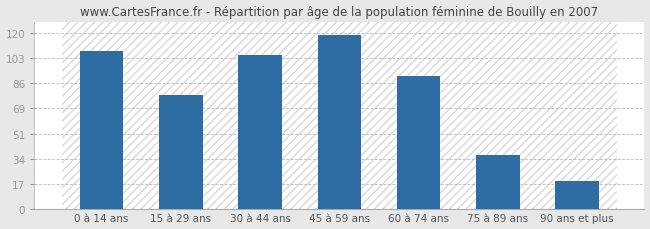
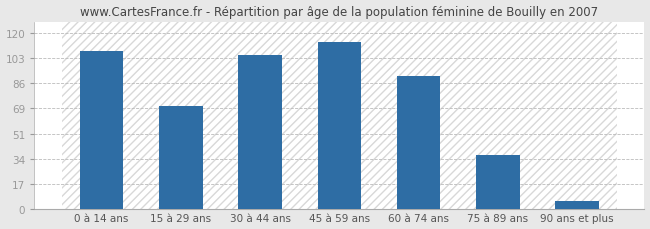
15 à 29 ans: 78 -> 70
45 à 59 ans: 119 -> 114
90 ans et plus: 19 -> 5
